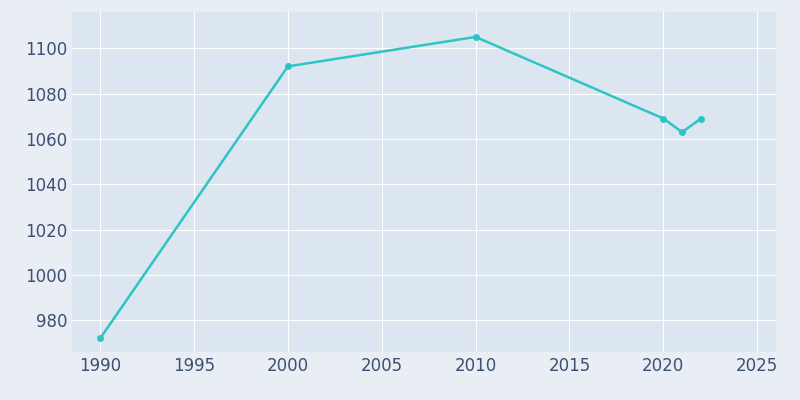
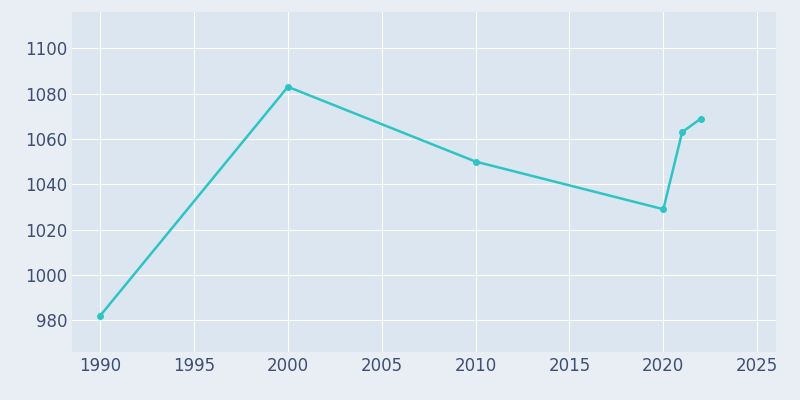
1990: 972 -> 982
2000: 1092 -> 1083
2010: 1105 -> 1050
2020: 1069 -> 1029
